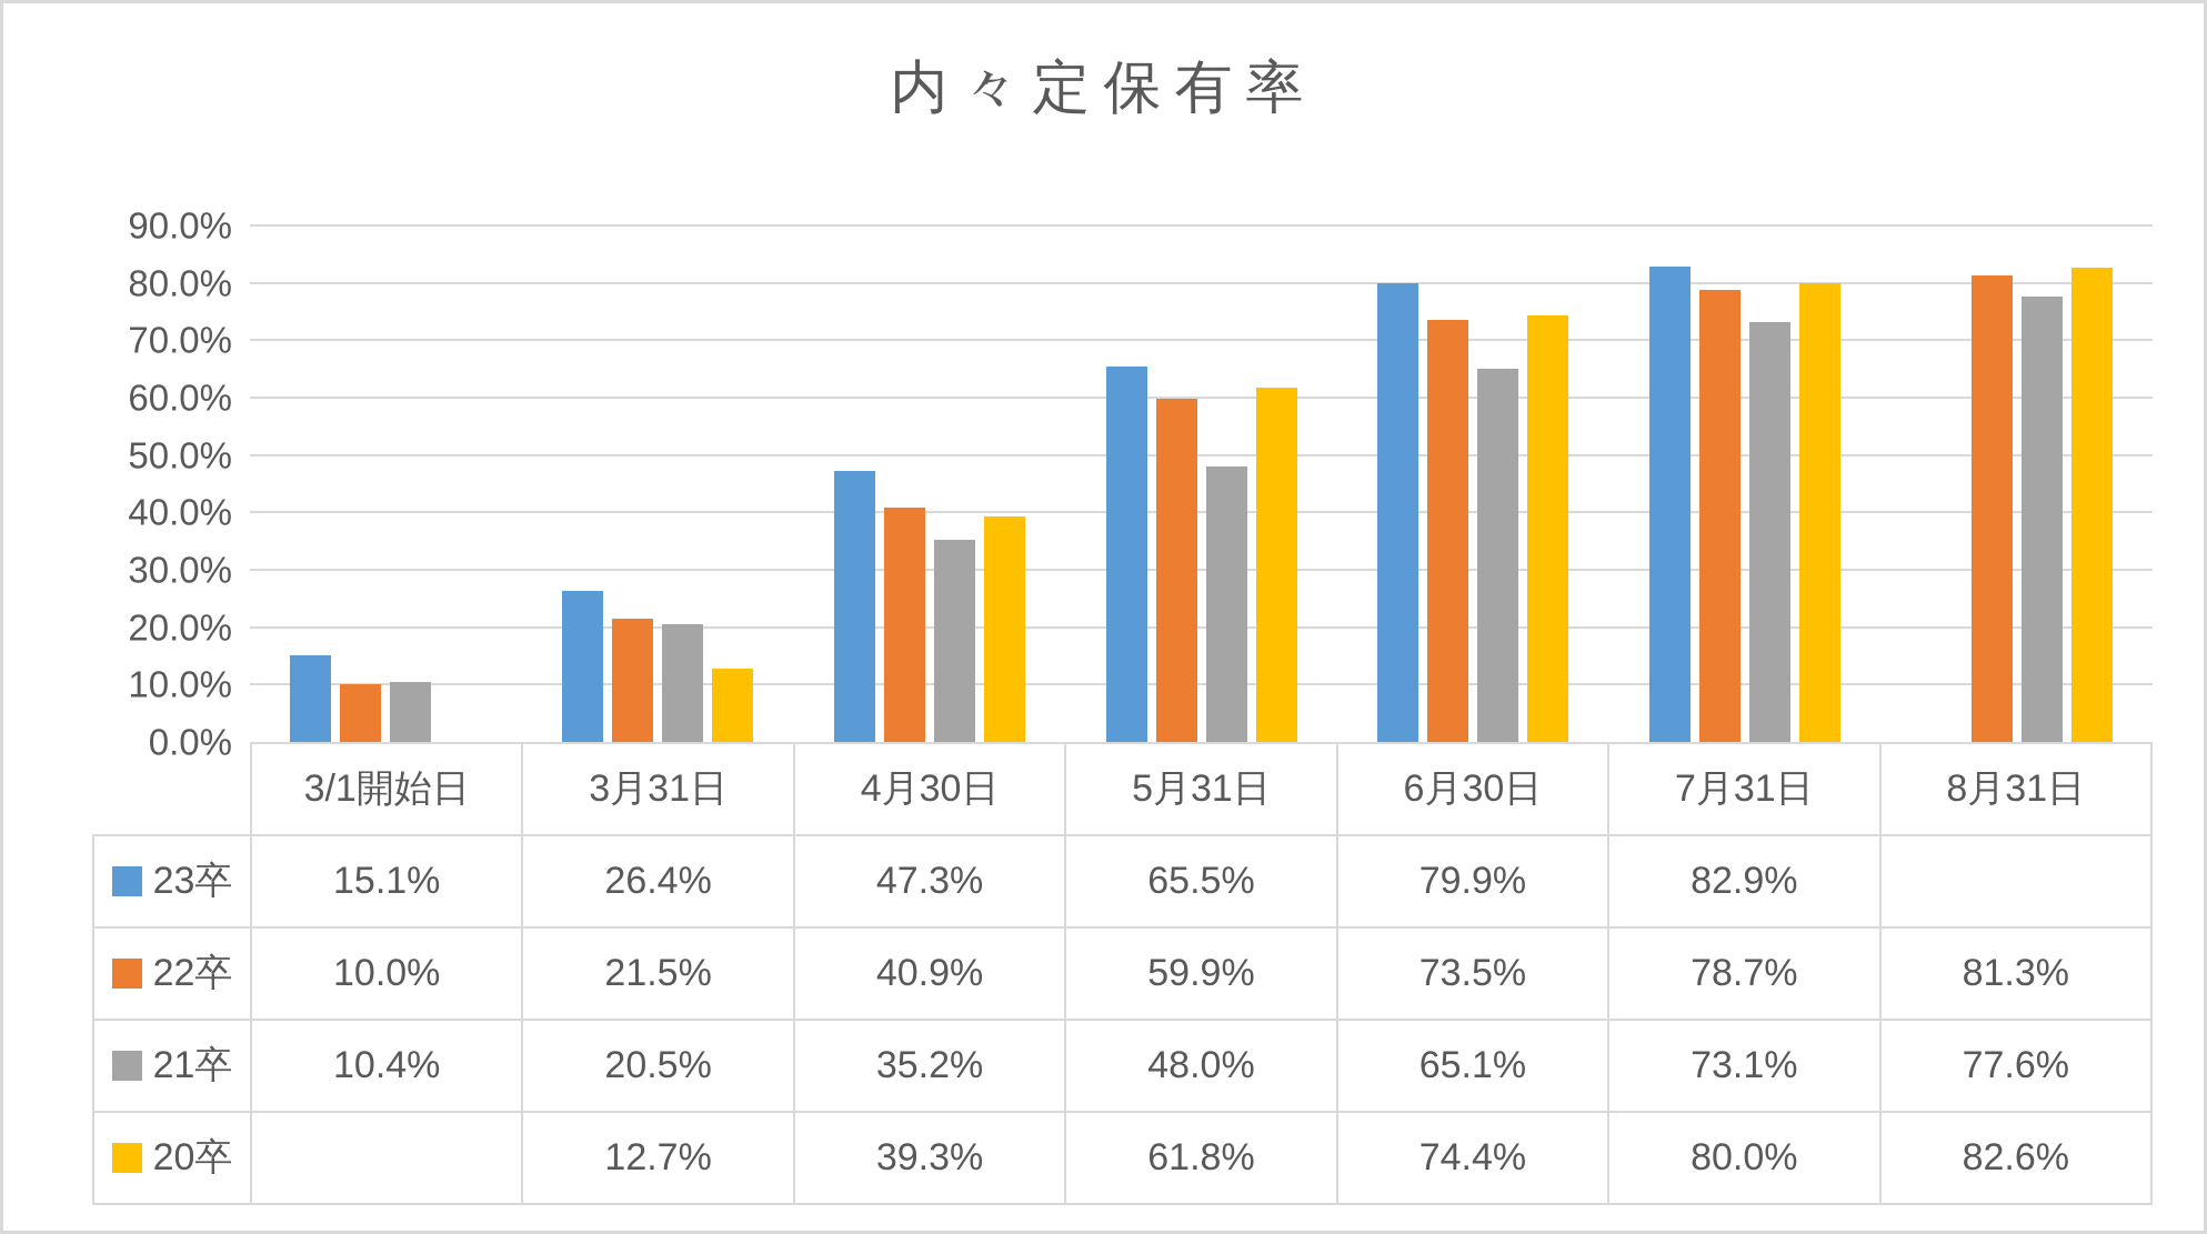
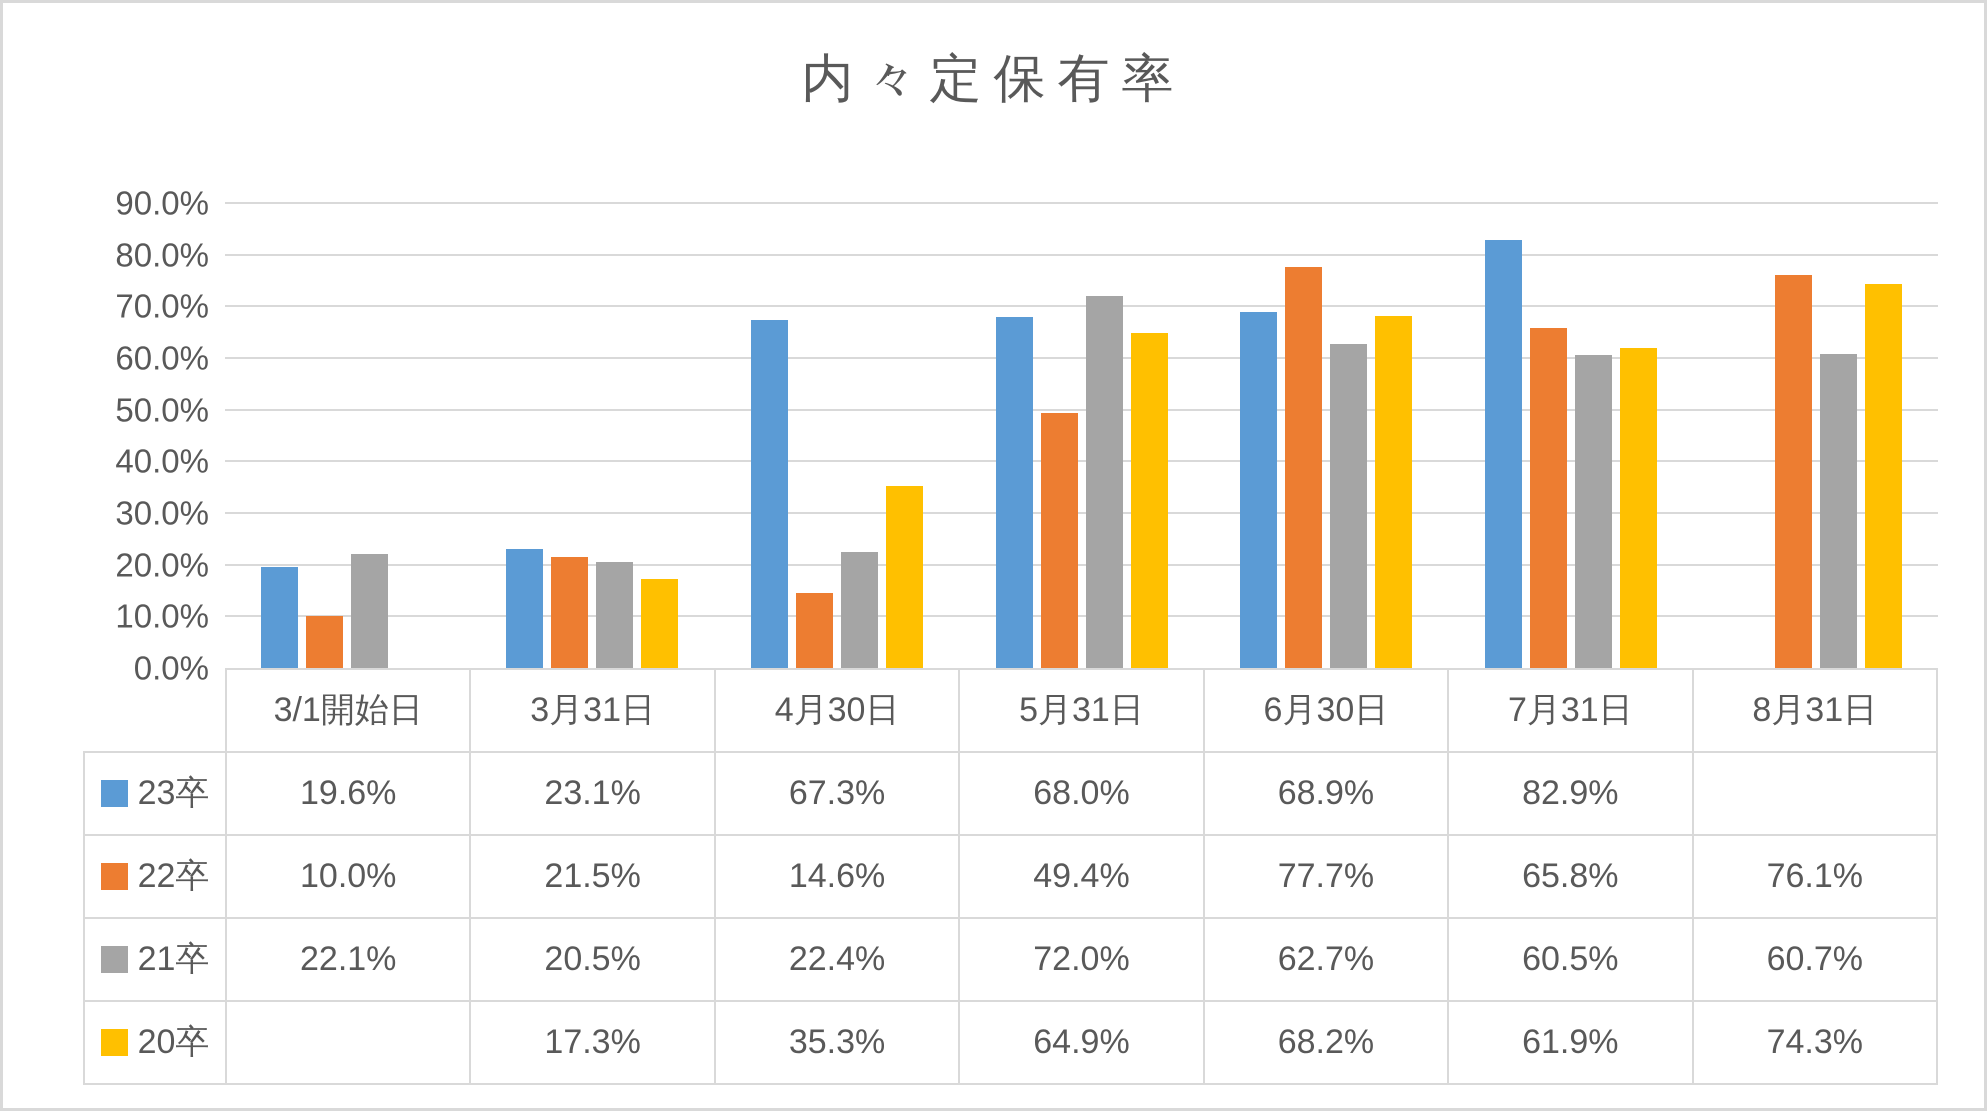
23卒/3/1開始日: 15.1% -> 19.6%
21卒/3/1開始日: 10.4% -> 22.1%
23卒/3月31日: 26.4% -> 23.1%
20卒/3月31日: 12.7% -> 17.3%
23卒/4月30日: 47.3% -> 67.3%
22卒/4月30日: 40.9% -> 14.6%
21卒/4月30日: 35.2% -> 22.4%
20卒/4月30日: 39.3% -> 35.3%
23卒/5月31日: 65.5% -> 68.0%
22卒/5月31日: 59.9% -> 49.4%
21卒/5月31日: 48.0% -> 72.0%
20卒/5月31日: 61.8% -> 64.9%
23卒/6月30日: 79.9% -> 68.9%
22卒/6月30日: 73.5% -> 77.7%
21卒/6月30日: 65.1% -> 62.7%
20卒/6月30日: 74.4% -> 68.2%
22卒/7月31日: 78.7% -> 65.8%
21卒/7月31日: 73.1% -> 60.5%
20卒/7月31日: 80.0% -> 61.9%
22卒/8月31日: 81.3% -> 76.1%
21卒/8月31日: 77.6% -> 60.7%
20卒/8月31日: 82.6% -> 74.3%
